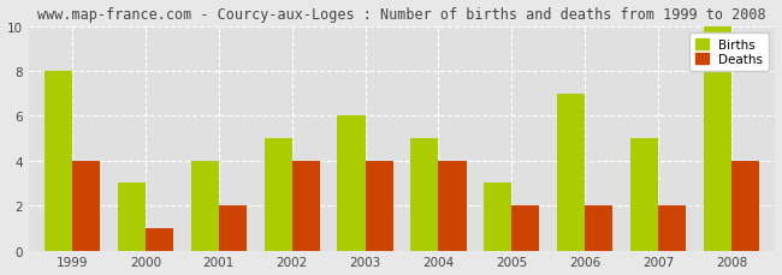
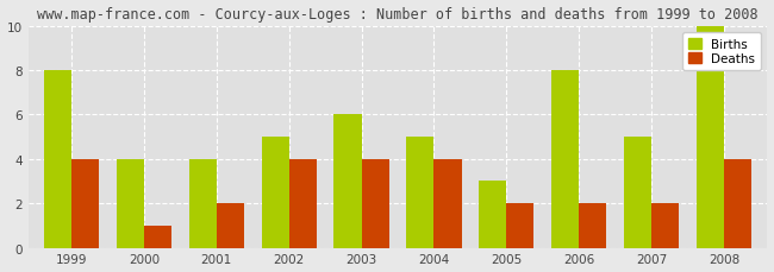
Births/2000: 3 -> 4
Births/2006: 7 -> 8
